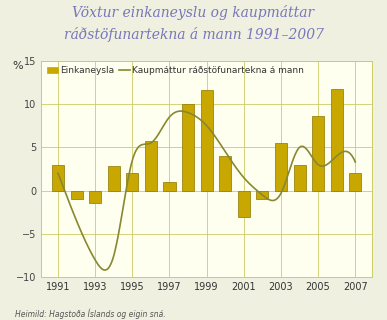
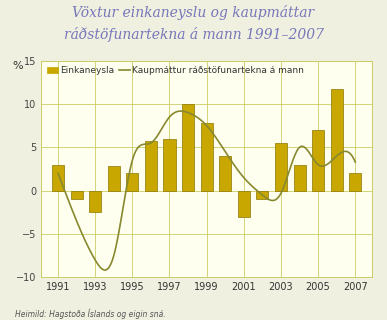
Einkaneysla/1993: -1.4 -> -2.5
Einkaneysla/1997: 1.0 -> 6.0
Einkaneysla/1999: 11.6 -> 7.8
Einkaneysla/2005: 8.6 -> 7.0
